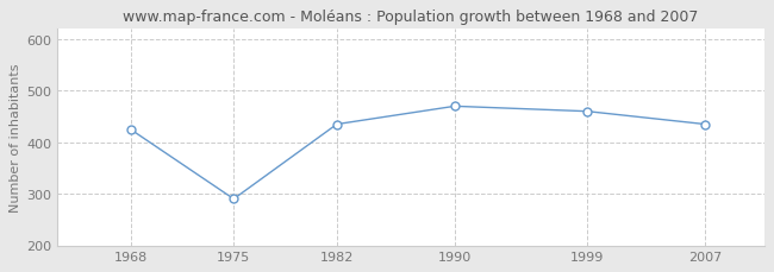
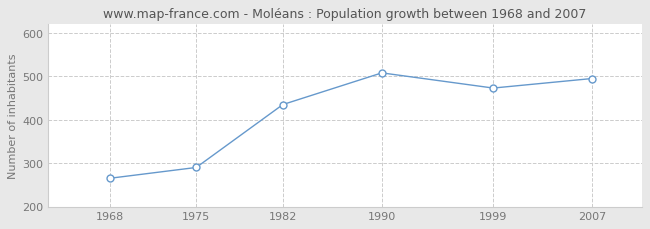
1968: 425 -> 265
1990: 470 -> 508
1999: 460 -> 473
2007: 435 -> 495
